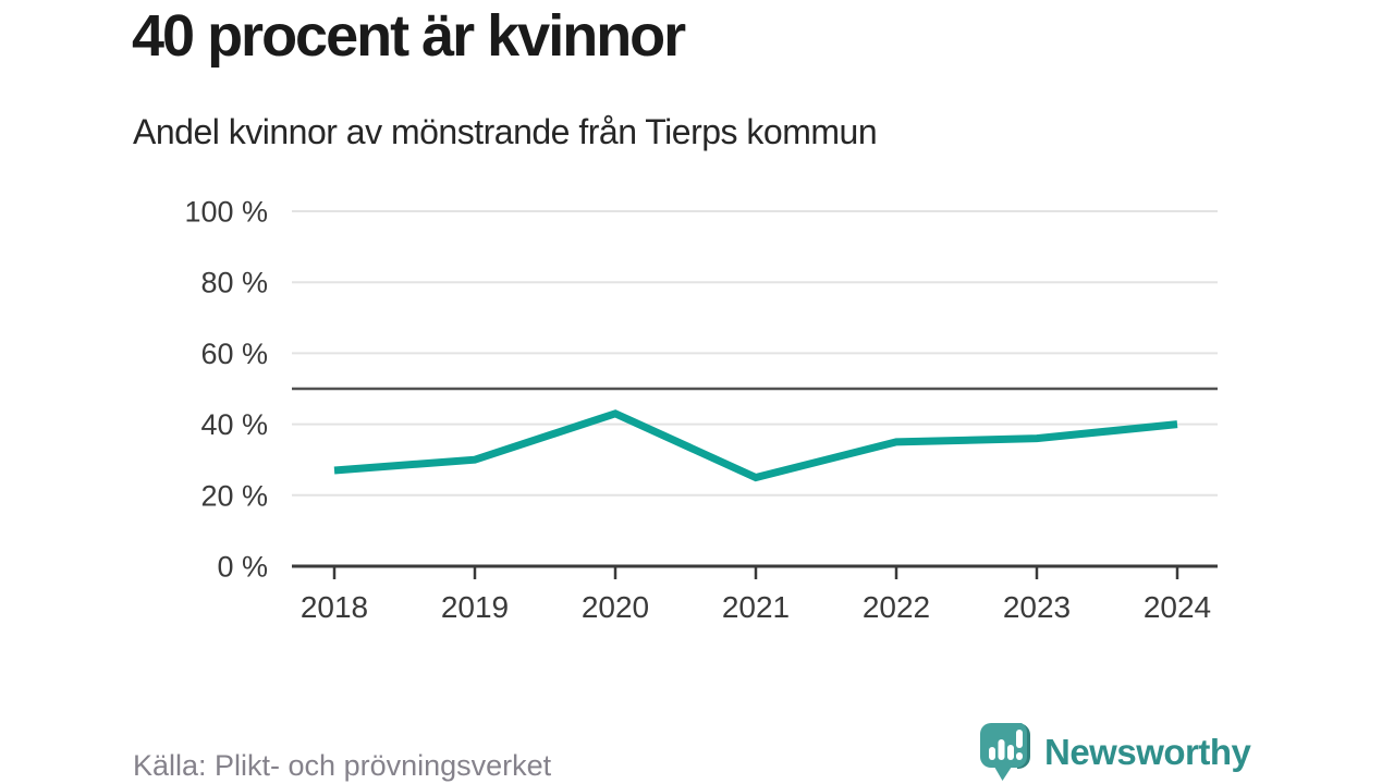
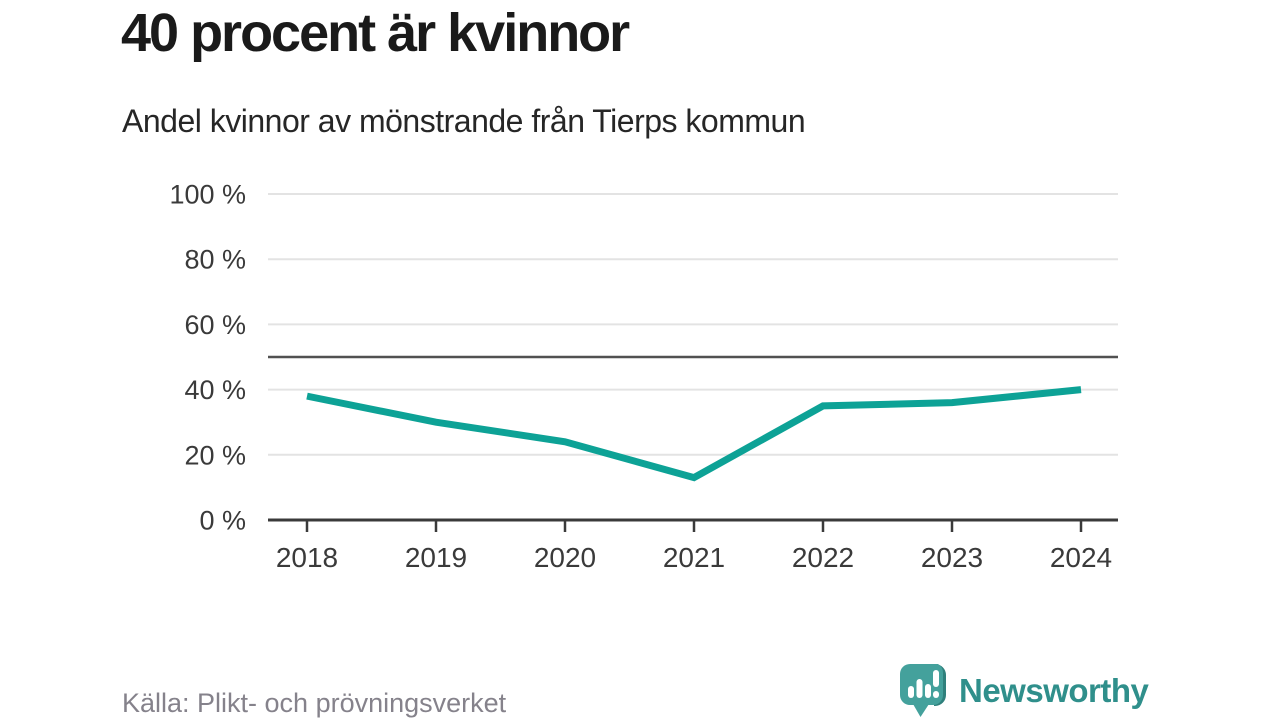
2018: 27% -> 38%
2020: 43% -> 24%
2021: 25% -> 13%
